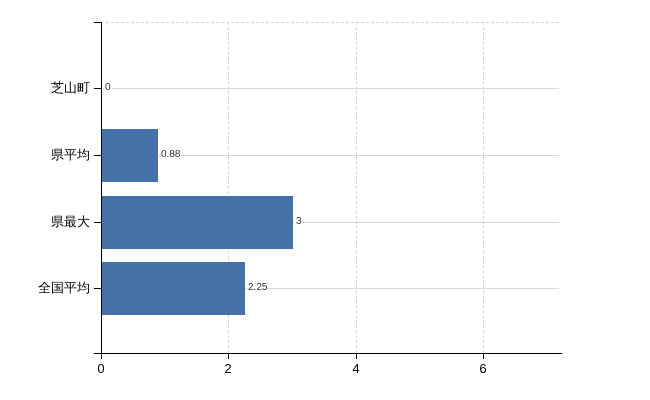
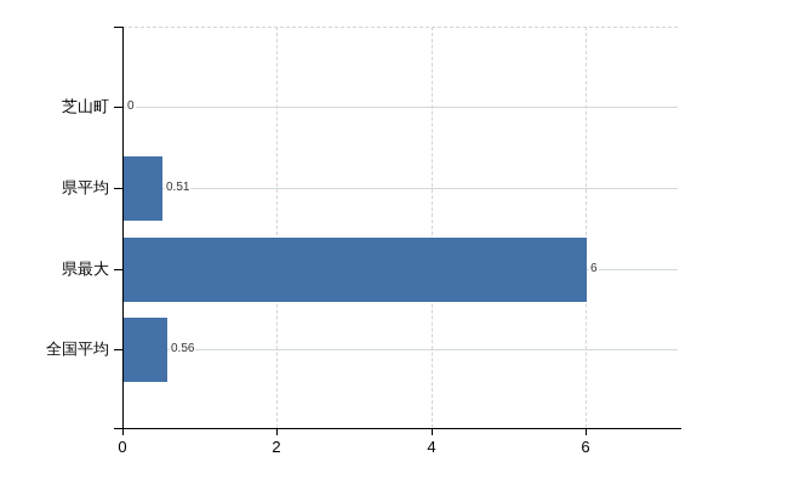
県平均: 0.88 -> 0.51
県最大: 3 -> 6
全国平均: 2.25 -> 0.56
